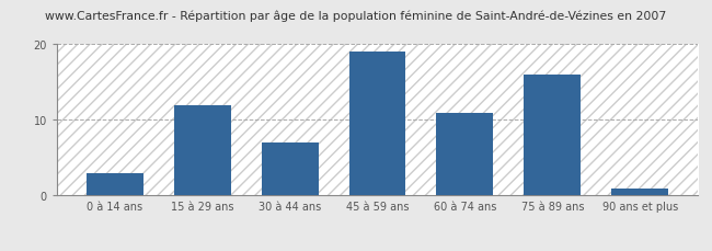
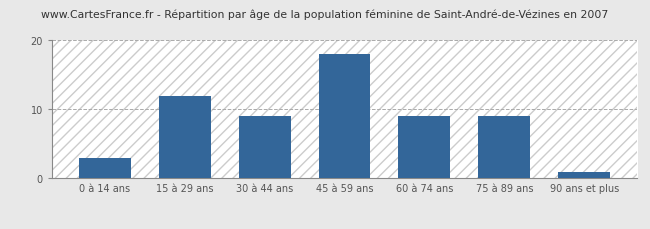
30 à 44 ans: 7 -> 9
45 à 59 ans: 19 -> 18
60 à 74 ans: 11 -> 9
75 à 89 ans: 16 -> 9
